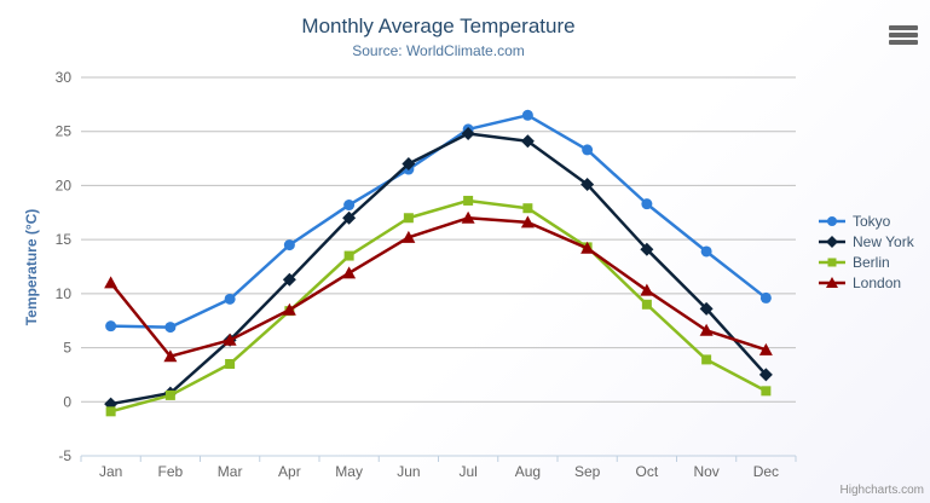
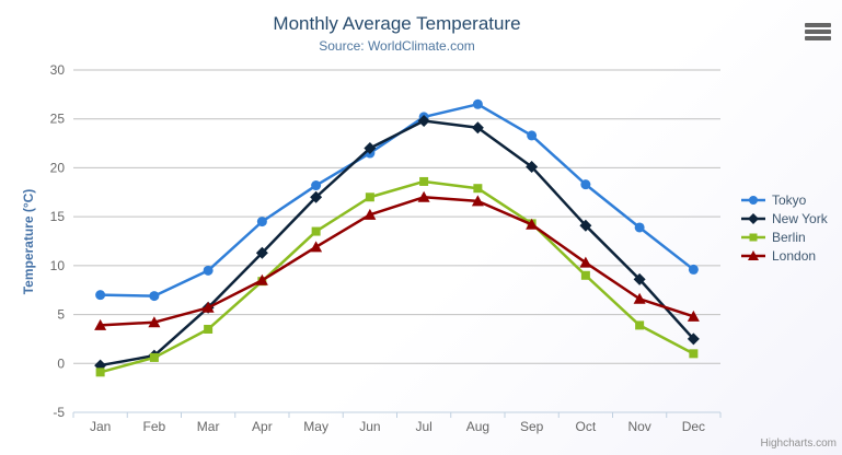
London/Jan: 11 -> 4
